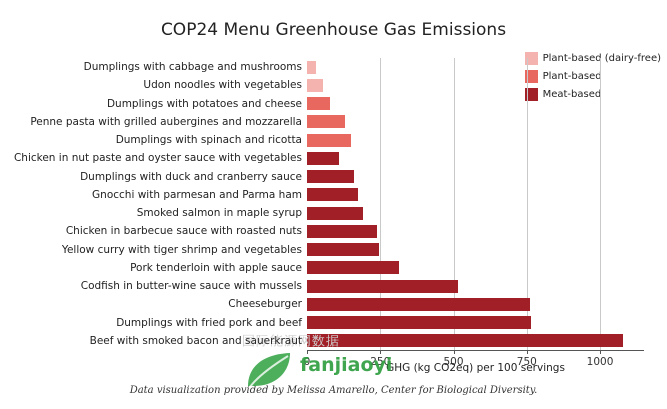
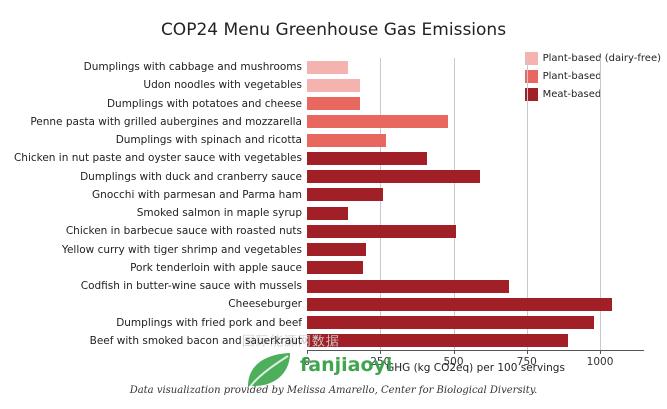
Dumplings with cabbage and mushrooms: 30 -> 140
Udon noodles with vegetables: 60 -> 180
Dumplings with potatoes and cheese: 80 -> 180
Penne pasta with grilled aubergines and mozzarella: 130 -> 480
Dumplings with spinach and ricotta: 150 -> 270
Chicken in nut paste and oyster sauce with vegetables: 110 -> 410
Dumplings with duck and cranberry sauce: 160 -> 590
Gnocchi with parmesan and Parma ham: 180 -> 260
Smoked salmon in maple syrup: 190 -> 140
Chicken in barbecue sauce with roasted nuts: 240 -> 510
Yellow curry with tiger shrimp and vegetables: 240 -> 200
Pork tenderloin with apple sauce: 320 -> 190
Codfish in butter-wine sauce with mussels: 520 -> 690
Cheeseburger: 760 -> 1040
Dumplings with fried pork and beef: 760 -> 980
Beef with smoked bacon and sauerkraut: 1080 -> 890
